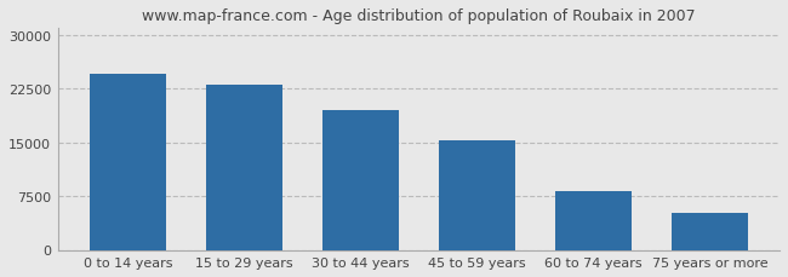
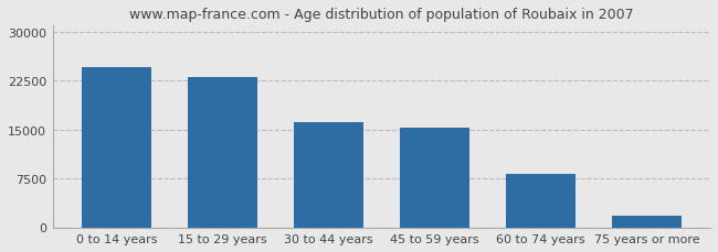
30 to 44 years: 19500 -> 16200
75 years or more: 5200 -> 1800
